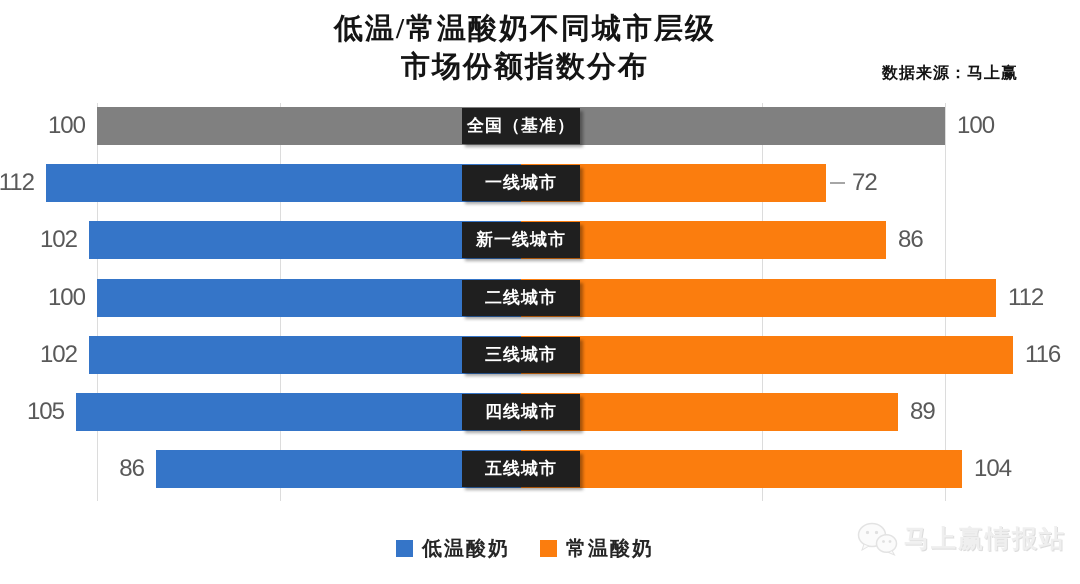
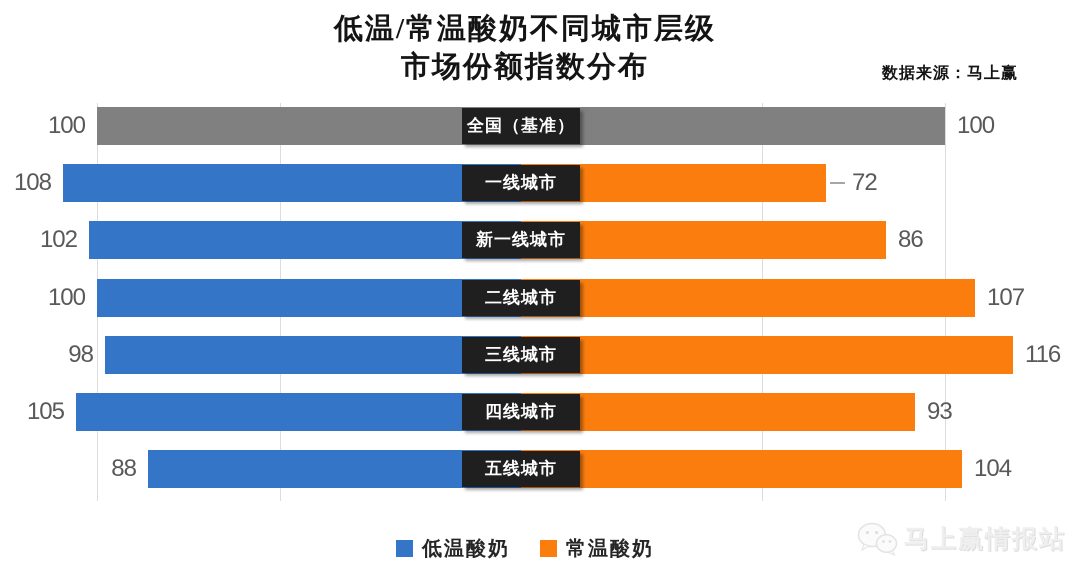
低温酸奶/一线城市: 112 -> 108
常温酸奶/二线城市: 112 -> 107
低温酸奶/三线城市: 102 -> 98
常温酸奶/四线城市: 89 -> 93
低温酸奶/五线城市: 86 -> 88
